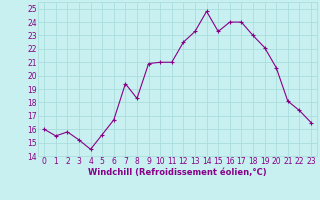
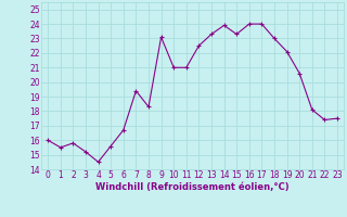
9: 20.9 -> 23.1
14: 24.8 -> 23.9
23: 16.5 -> 17.5
